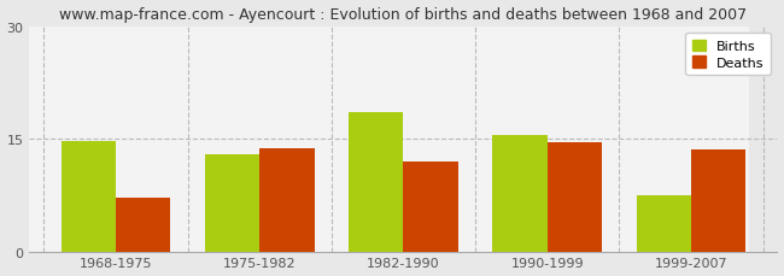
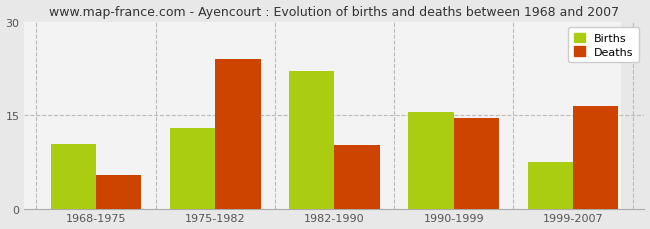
Births/1968-1975: 14.7 -> 10.4
Deaths/1968-1975: 7.2 -> 5.4
Deaths/1975-1982: 13.8 -> 24.0
Births/1982-1990: 18.5 -> 22.0
Deaths/1982-1990: 12.0 -> 10.2
Deaths/1999-2007: 13.5 -> 16.4
